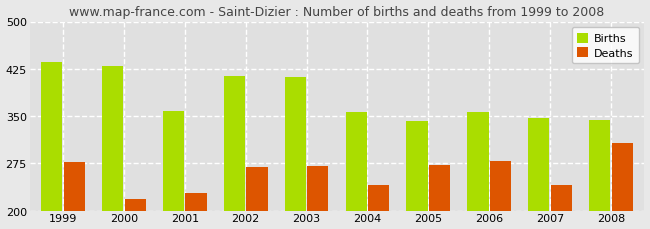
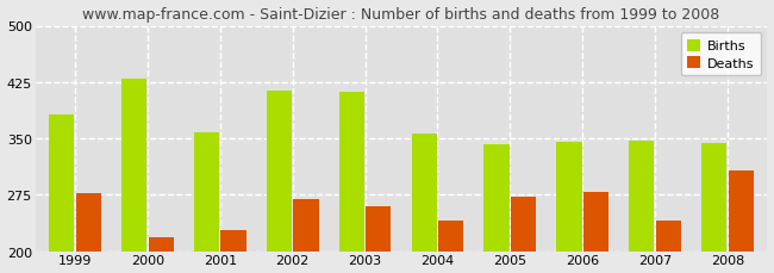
Births/1999: 436 -> 382
Deaths/2003: 271 -> 260
Births/2006: 357 -> 346
